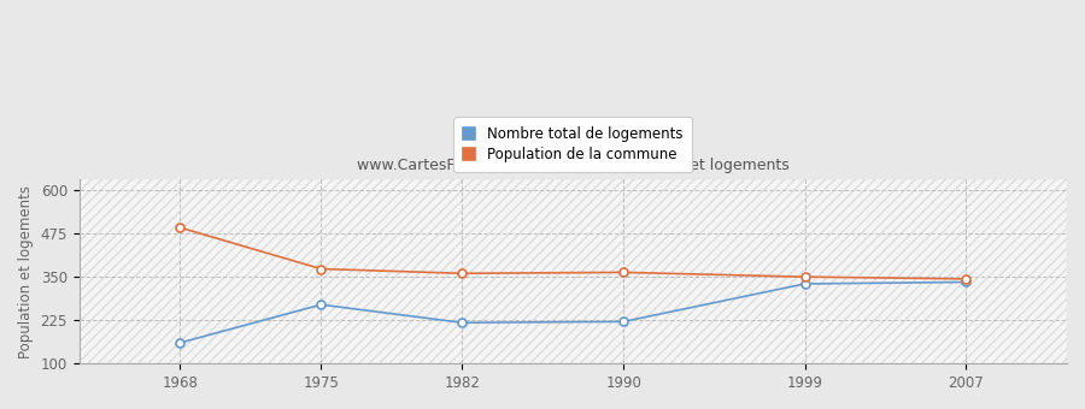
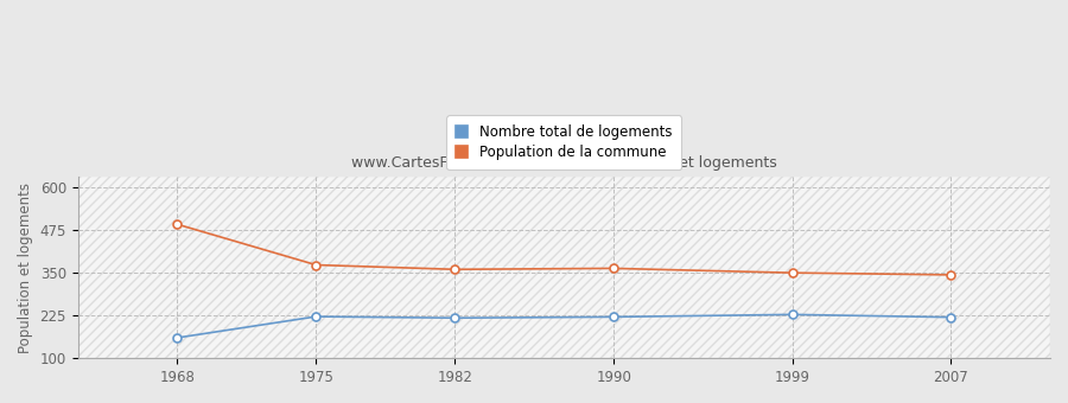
Nombre total de logements/1975: 270 -> 222
Nombre total de logements/1999: 330 -> 228
Nombre total de logements/2007: 335 -> 220
